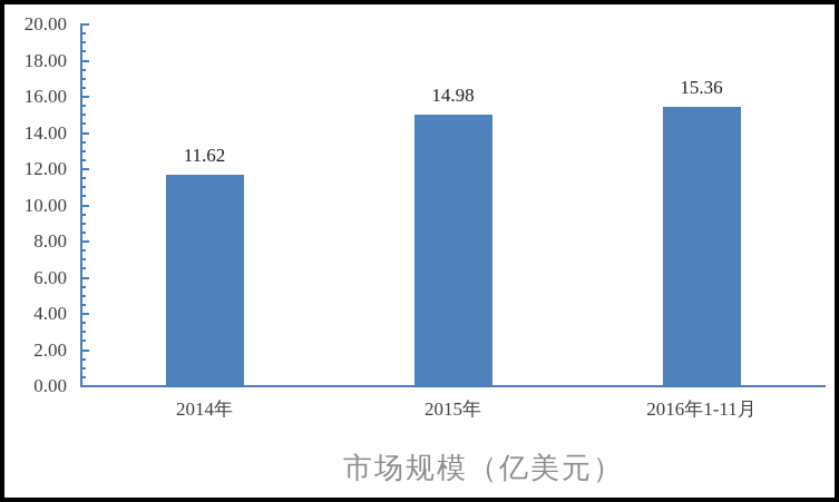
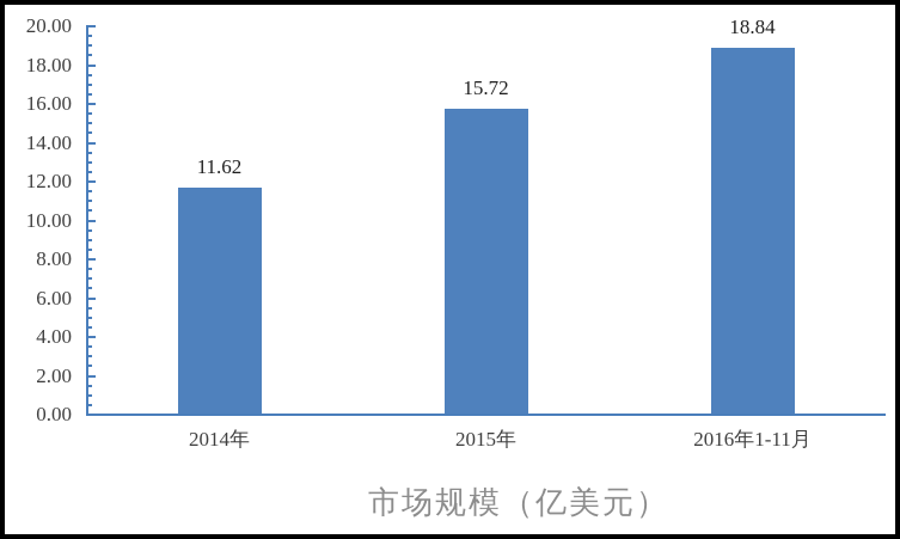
2015年: 14.98 -> 15.72
2016年1-11月: 15.36 -> 18.84
